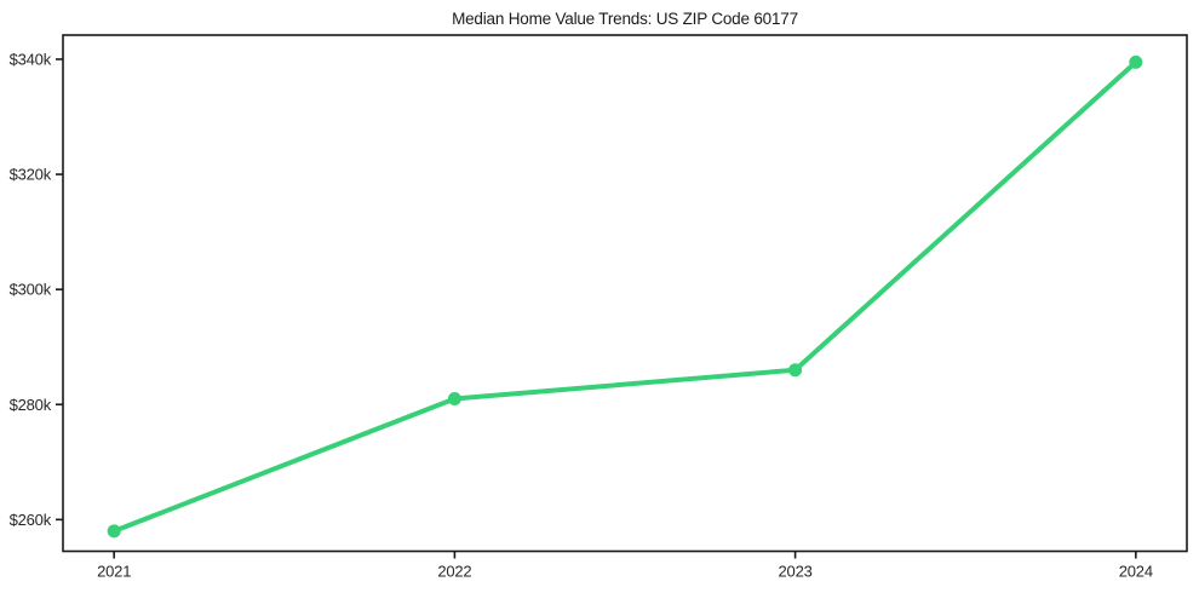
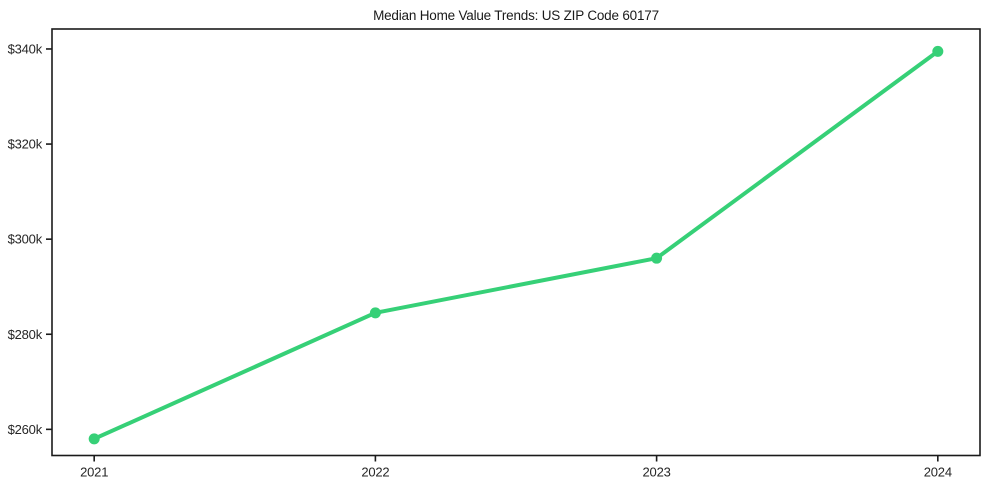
2022: $281k -> $284k
2023: $286k -> $296k
